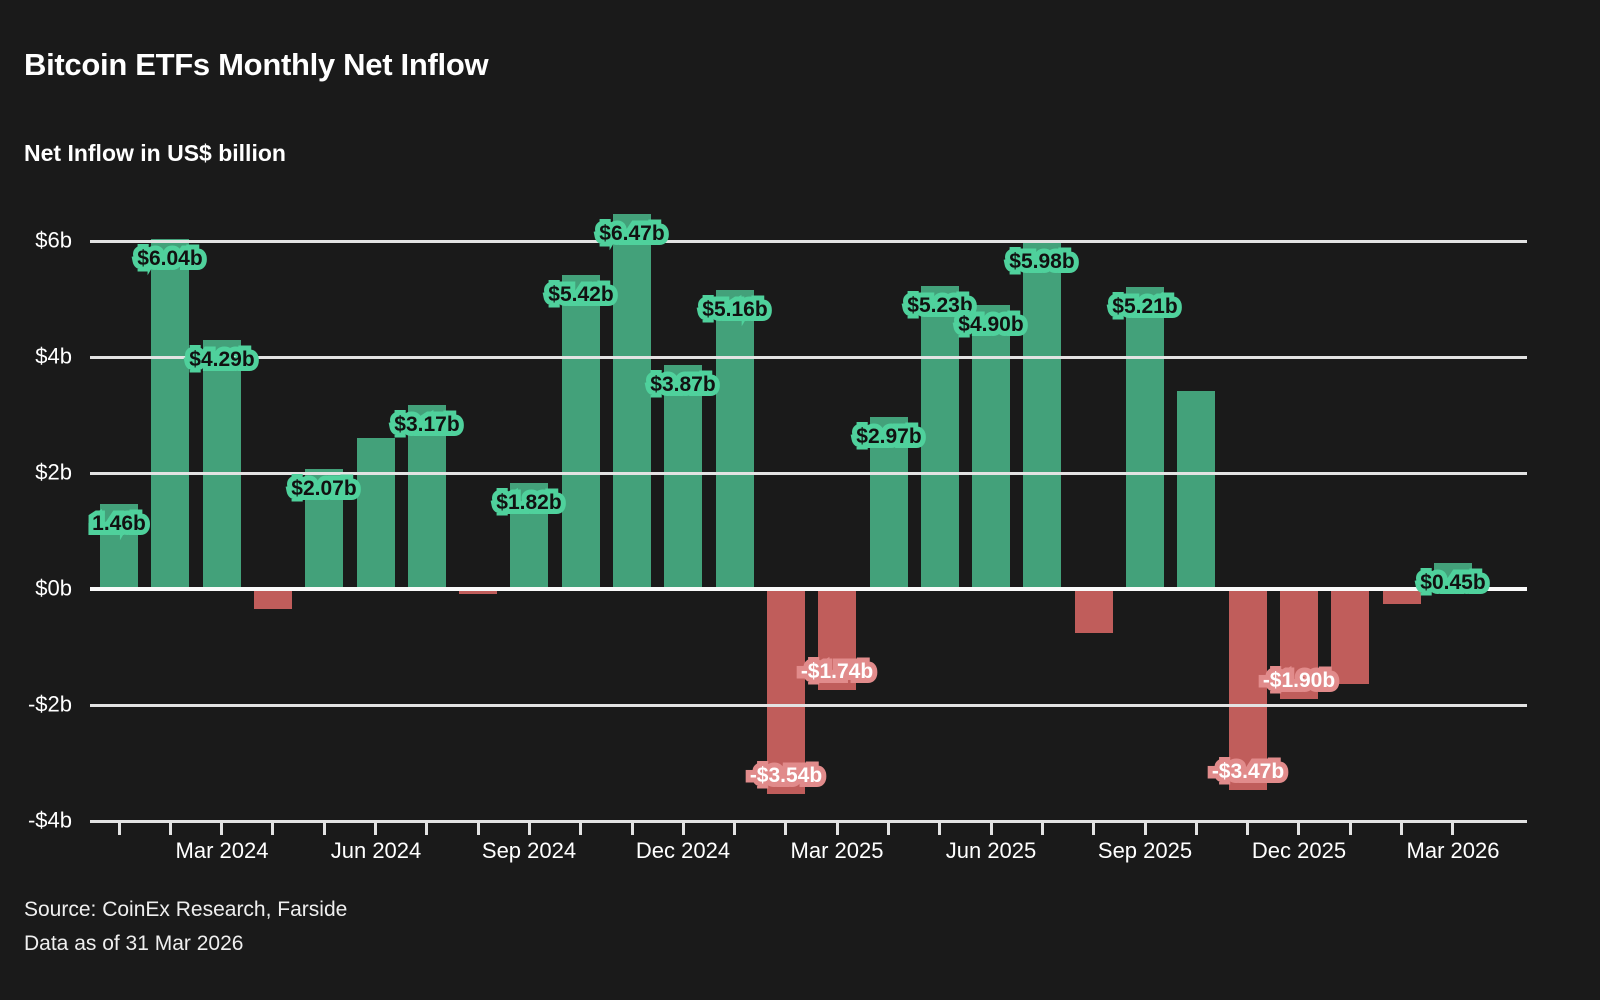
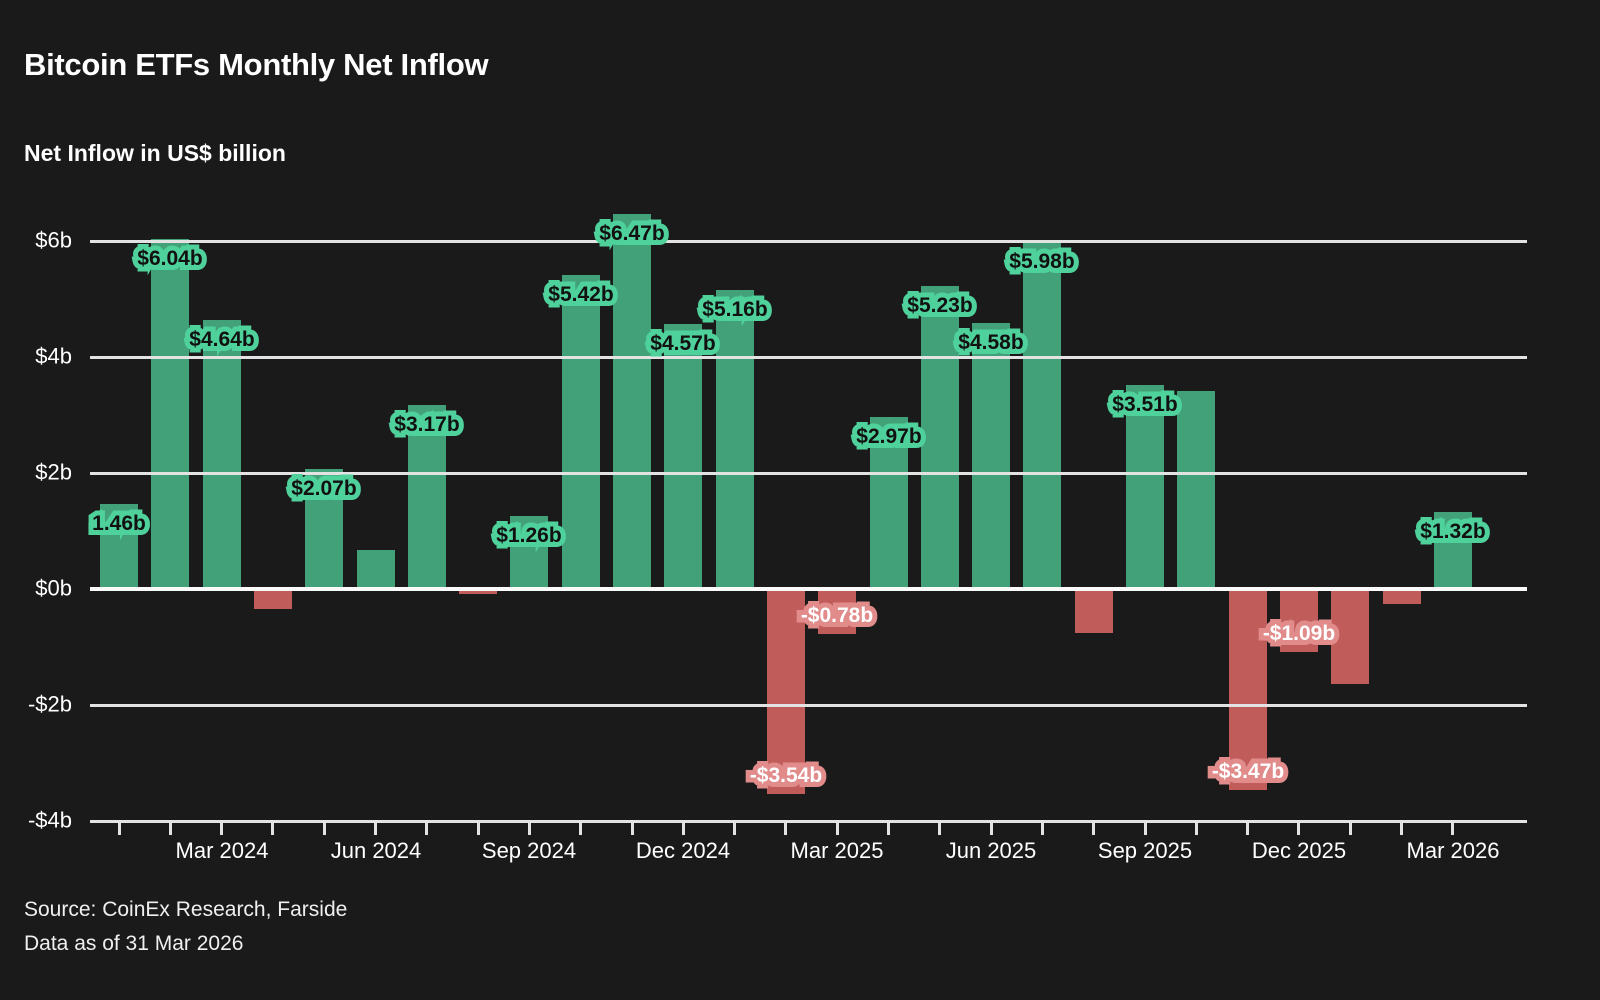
Mar 2024: $4.29b -> $4.64b
Jun 2024: $2.6b -> $0.7b
Sep 2024: $1.82b -> $1.26b
Dec 2024: $3.87b -> $4.57b
Mar 2025: -$1.74b -> -$0.78b
Jun 2025: $4.90b -> $4.58b
Sep 2025: $5.21b -> $3.51b
Dec 2025: -$1.90b -> -$1.09b
Mar 2026: $0.45b -> $1.32b
